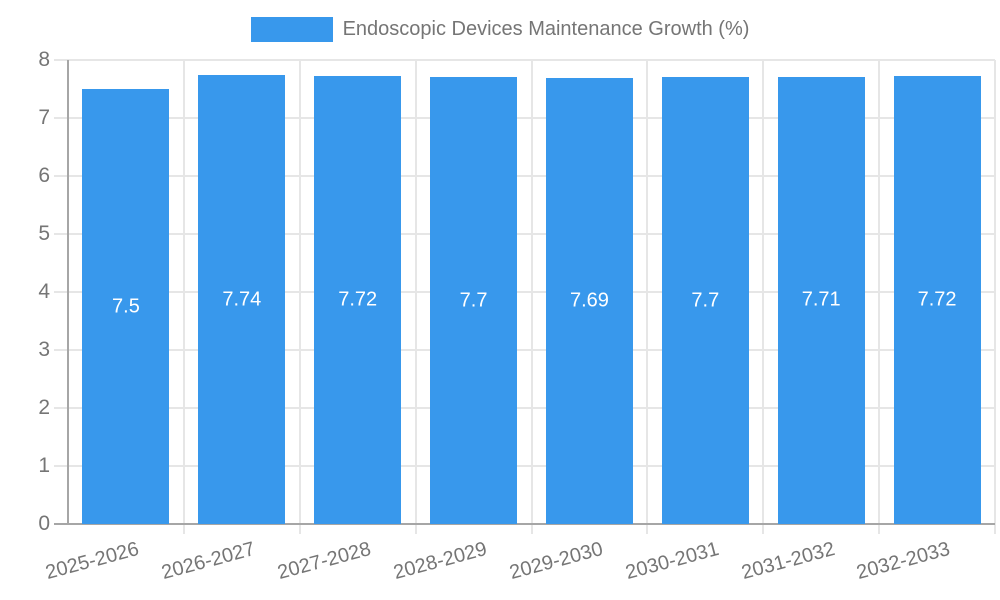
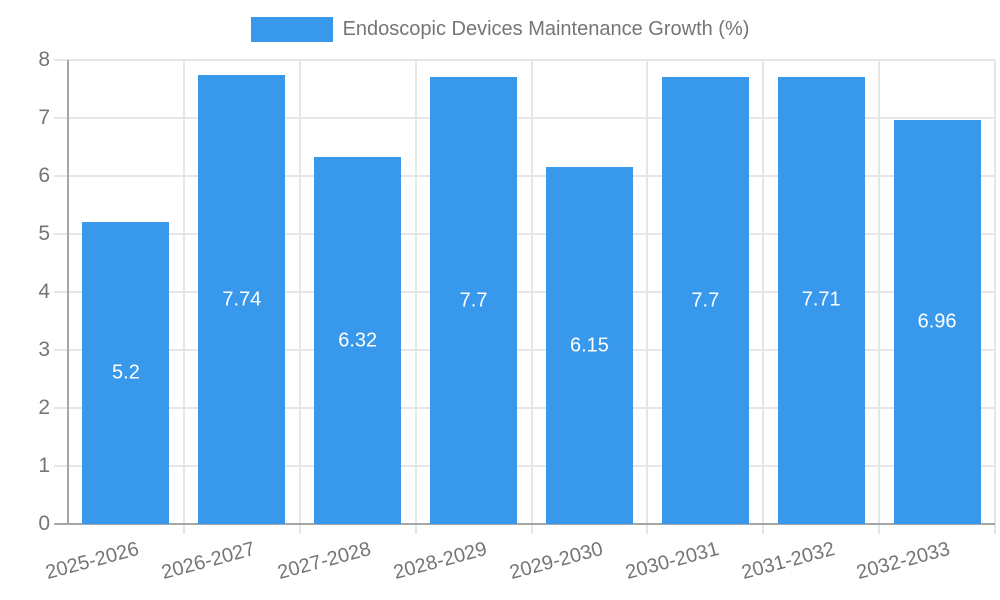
2025-2026: 7.5 -> 5.2
2027-2028: 7.72 -> 6.32
2029-2030: 7.69 -> 6.15
2032-2033: 7.72 -> 6.96
